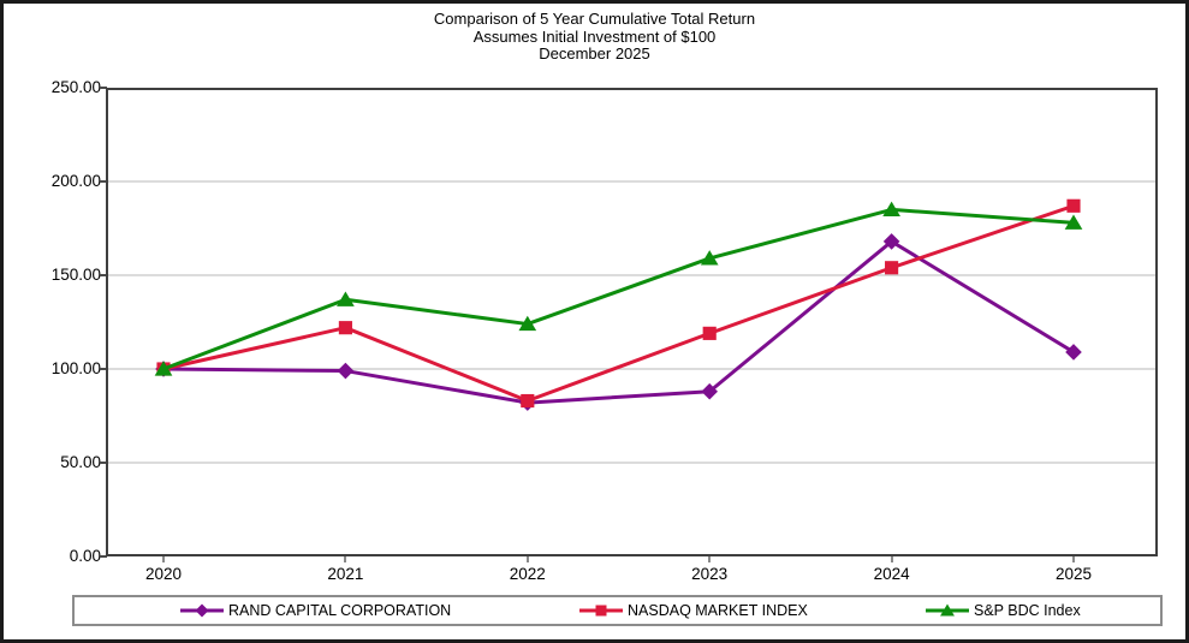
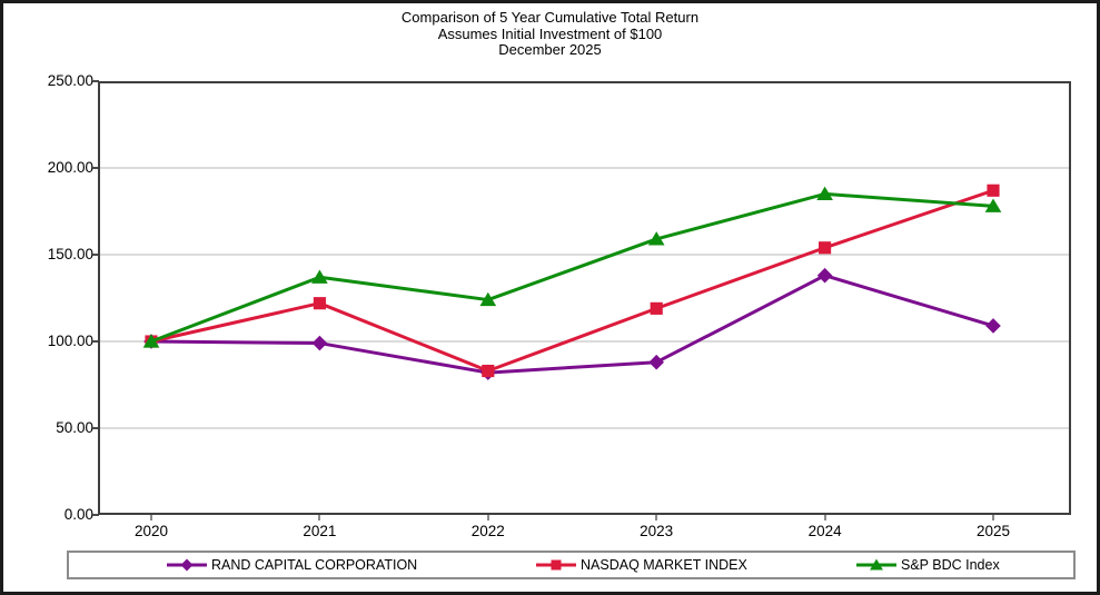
RAND CAPITAL CORPORATION/2024: 168 -> 138
